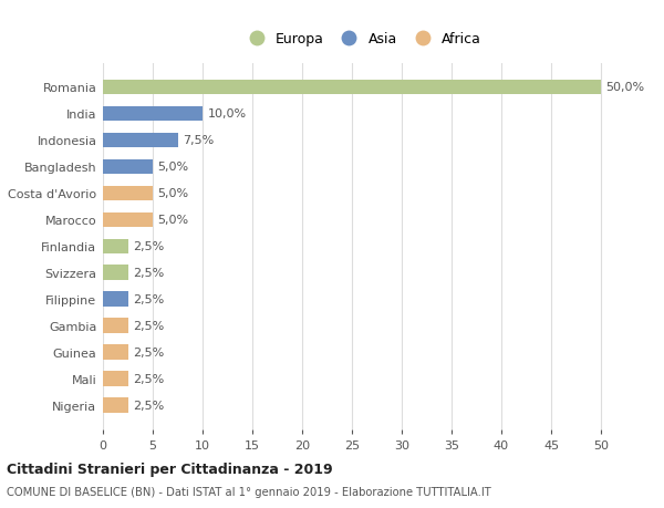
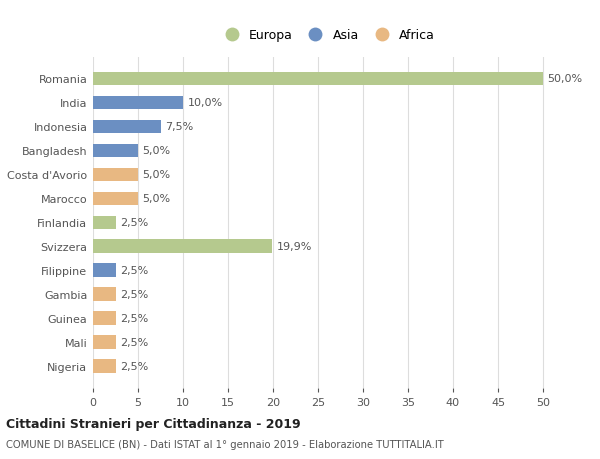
Svizzera: 2,5% -> 19,9%
